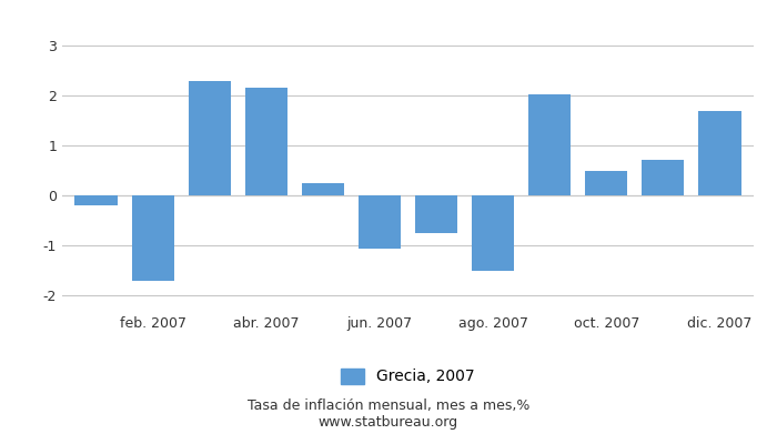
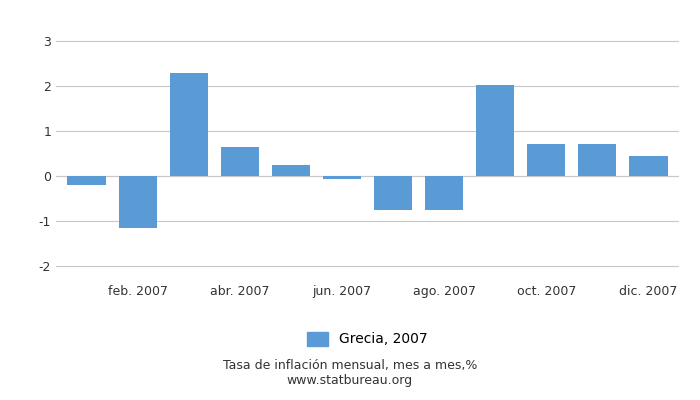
feb. 2007: -1.70 -> -1.15
abr. 2007: 2.15 -> 0.65
jun. 2007: -1.05 -> -0.05
ago. 2007: -1.50 -> -0.75
oct. 2007: 0.50 -> 0.72
dic. 2007: 1.70 -> 0.44
